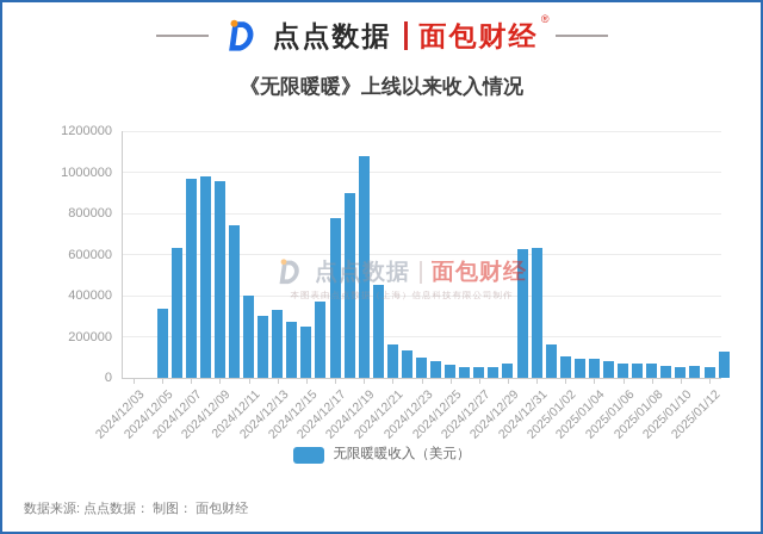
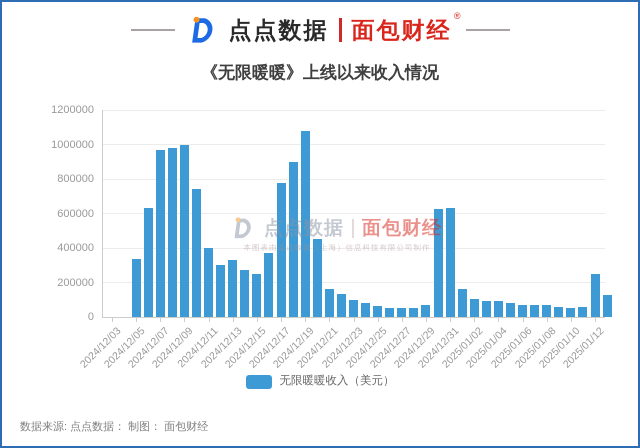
2024/12/09: 960000 -> 1000000
2025/01/12: 60000 -> 250000
